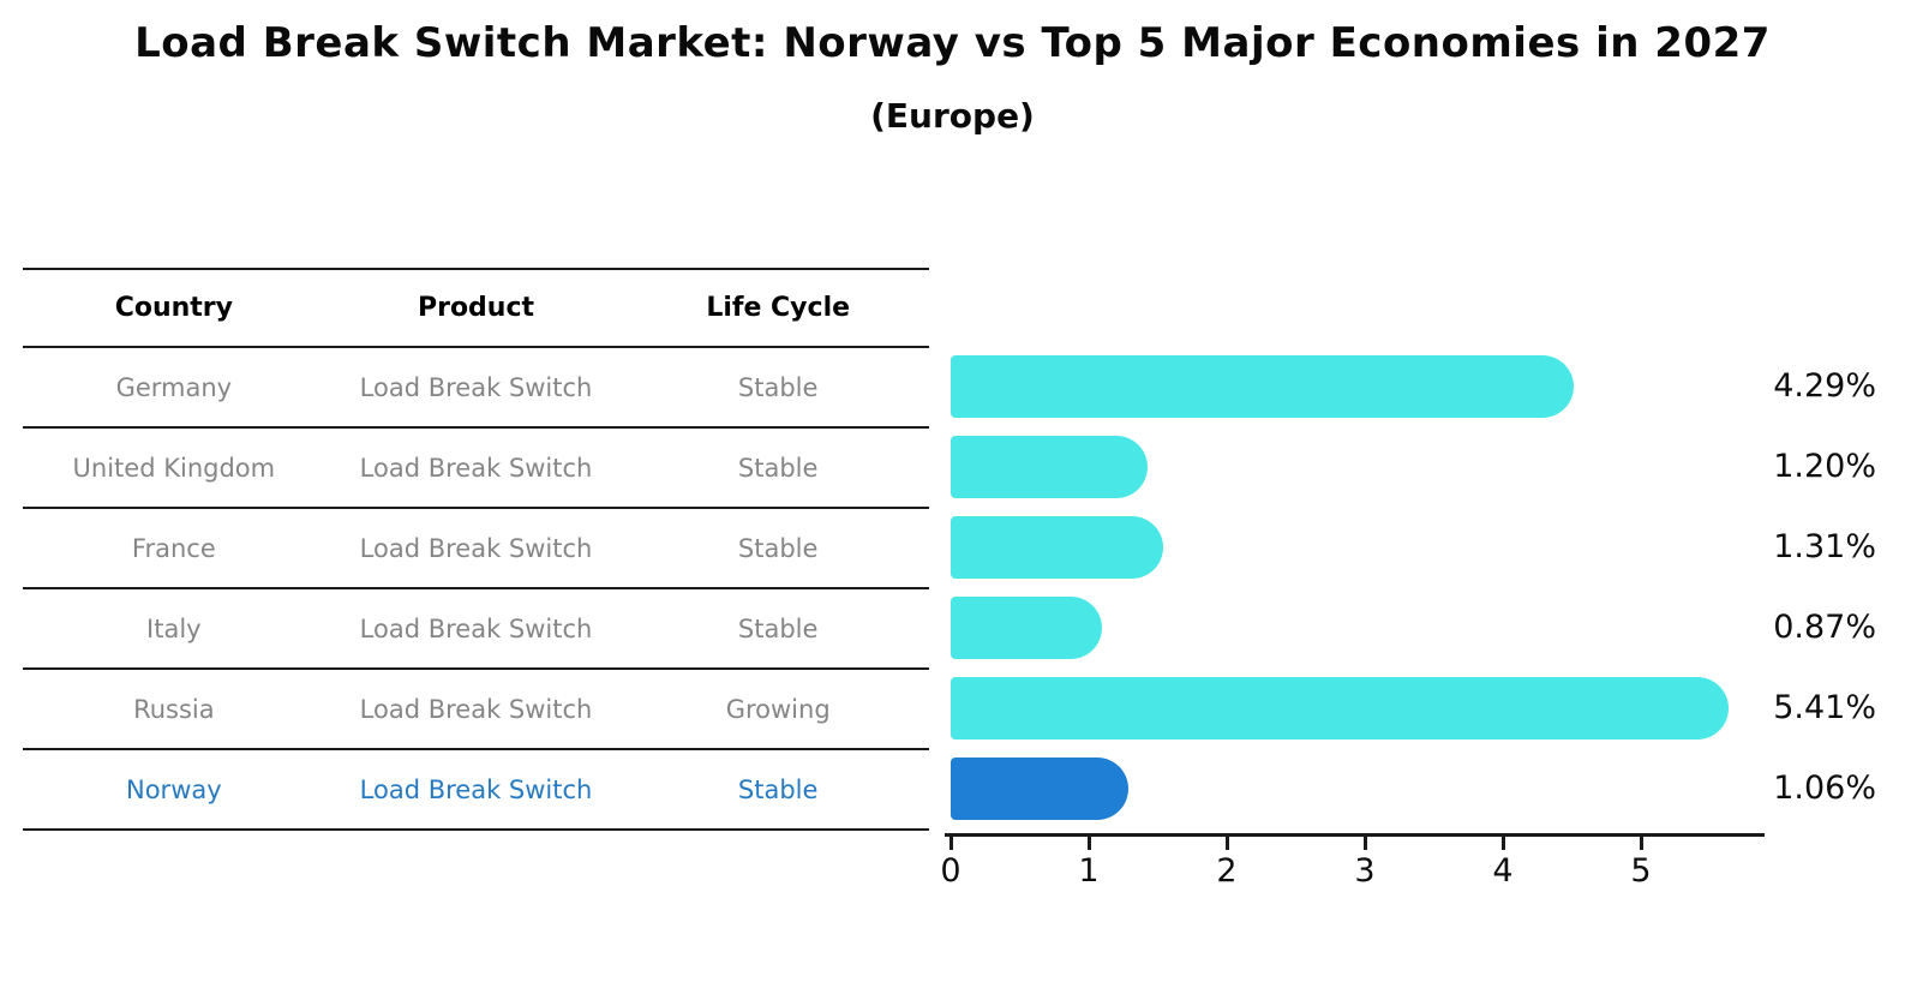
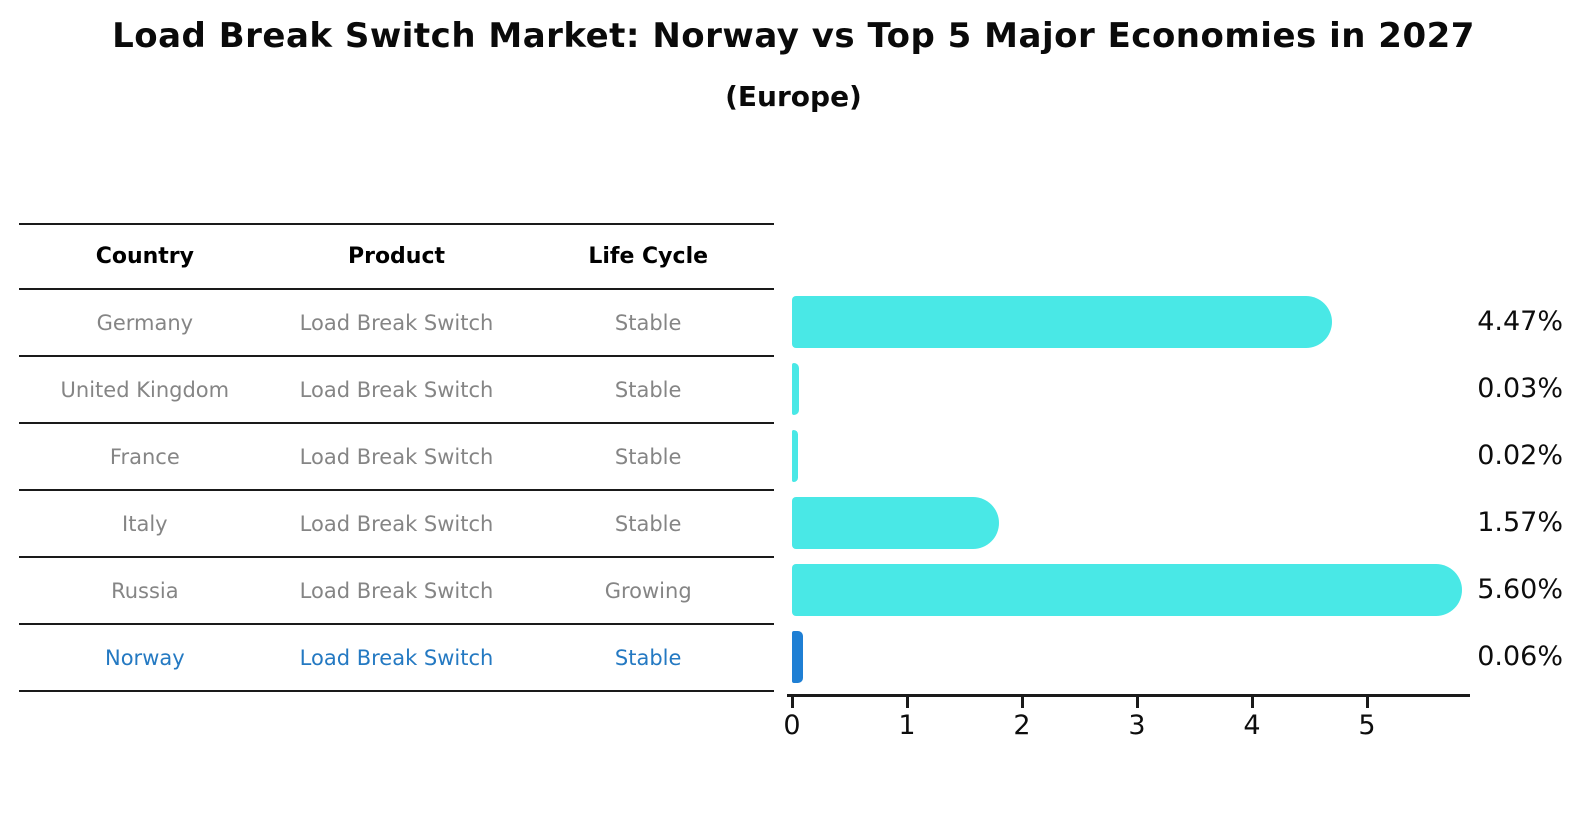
Germany: 4.29% -> 4.47%
United Kingdom: 1.20% -> 0.03%
France: 1.31% -> 0.02%
Italy: 0.87% -> 1.57%
Russia: 5.41% -> 5.60%
Norway: 1.06% -> 0.06%
